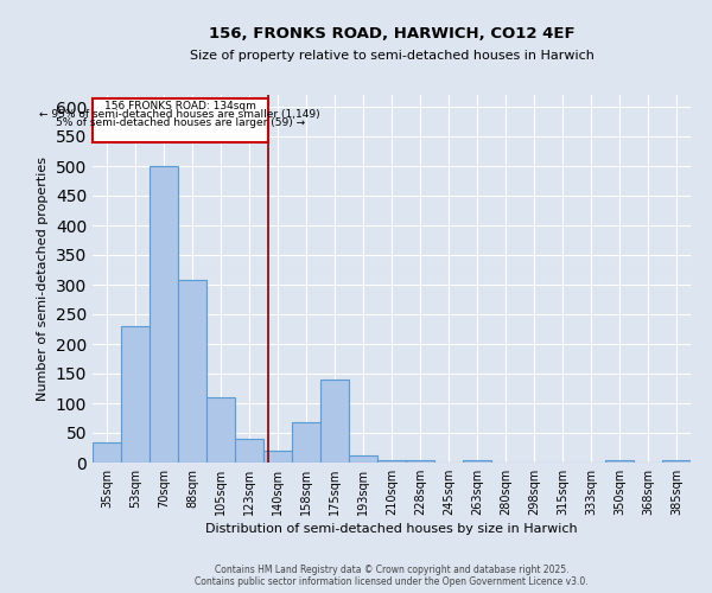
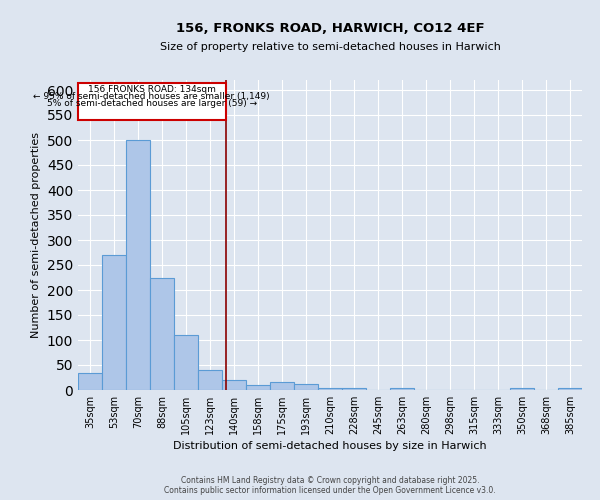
53sqm: 230 -> 270
88sqm: 308 -> 225
158sqm: 68 -> 10
175sqm: 140 -> 17
